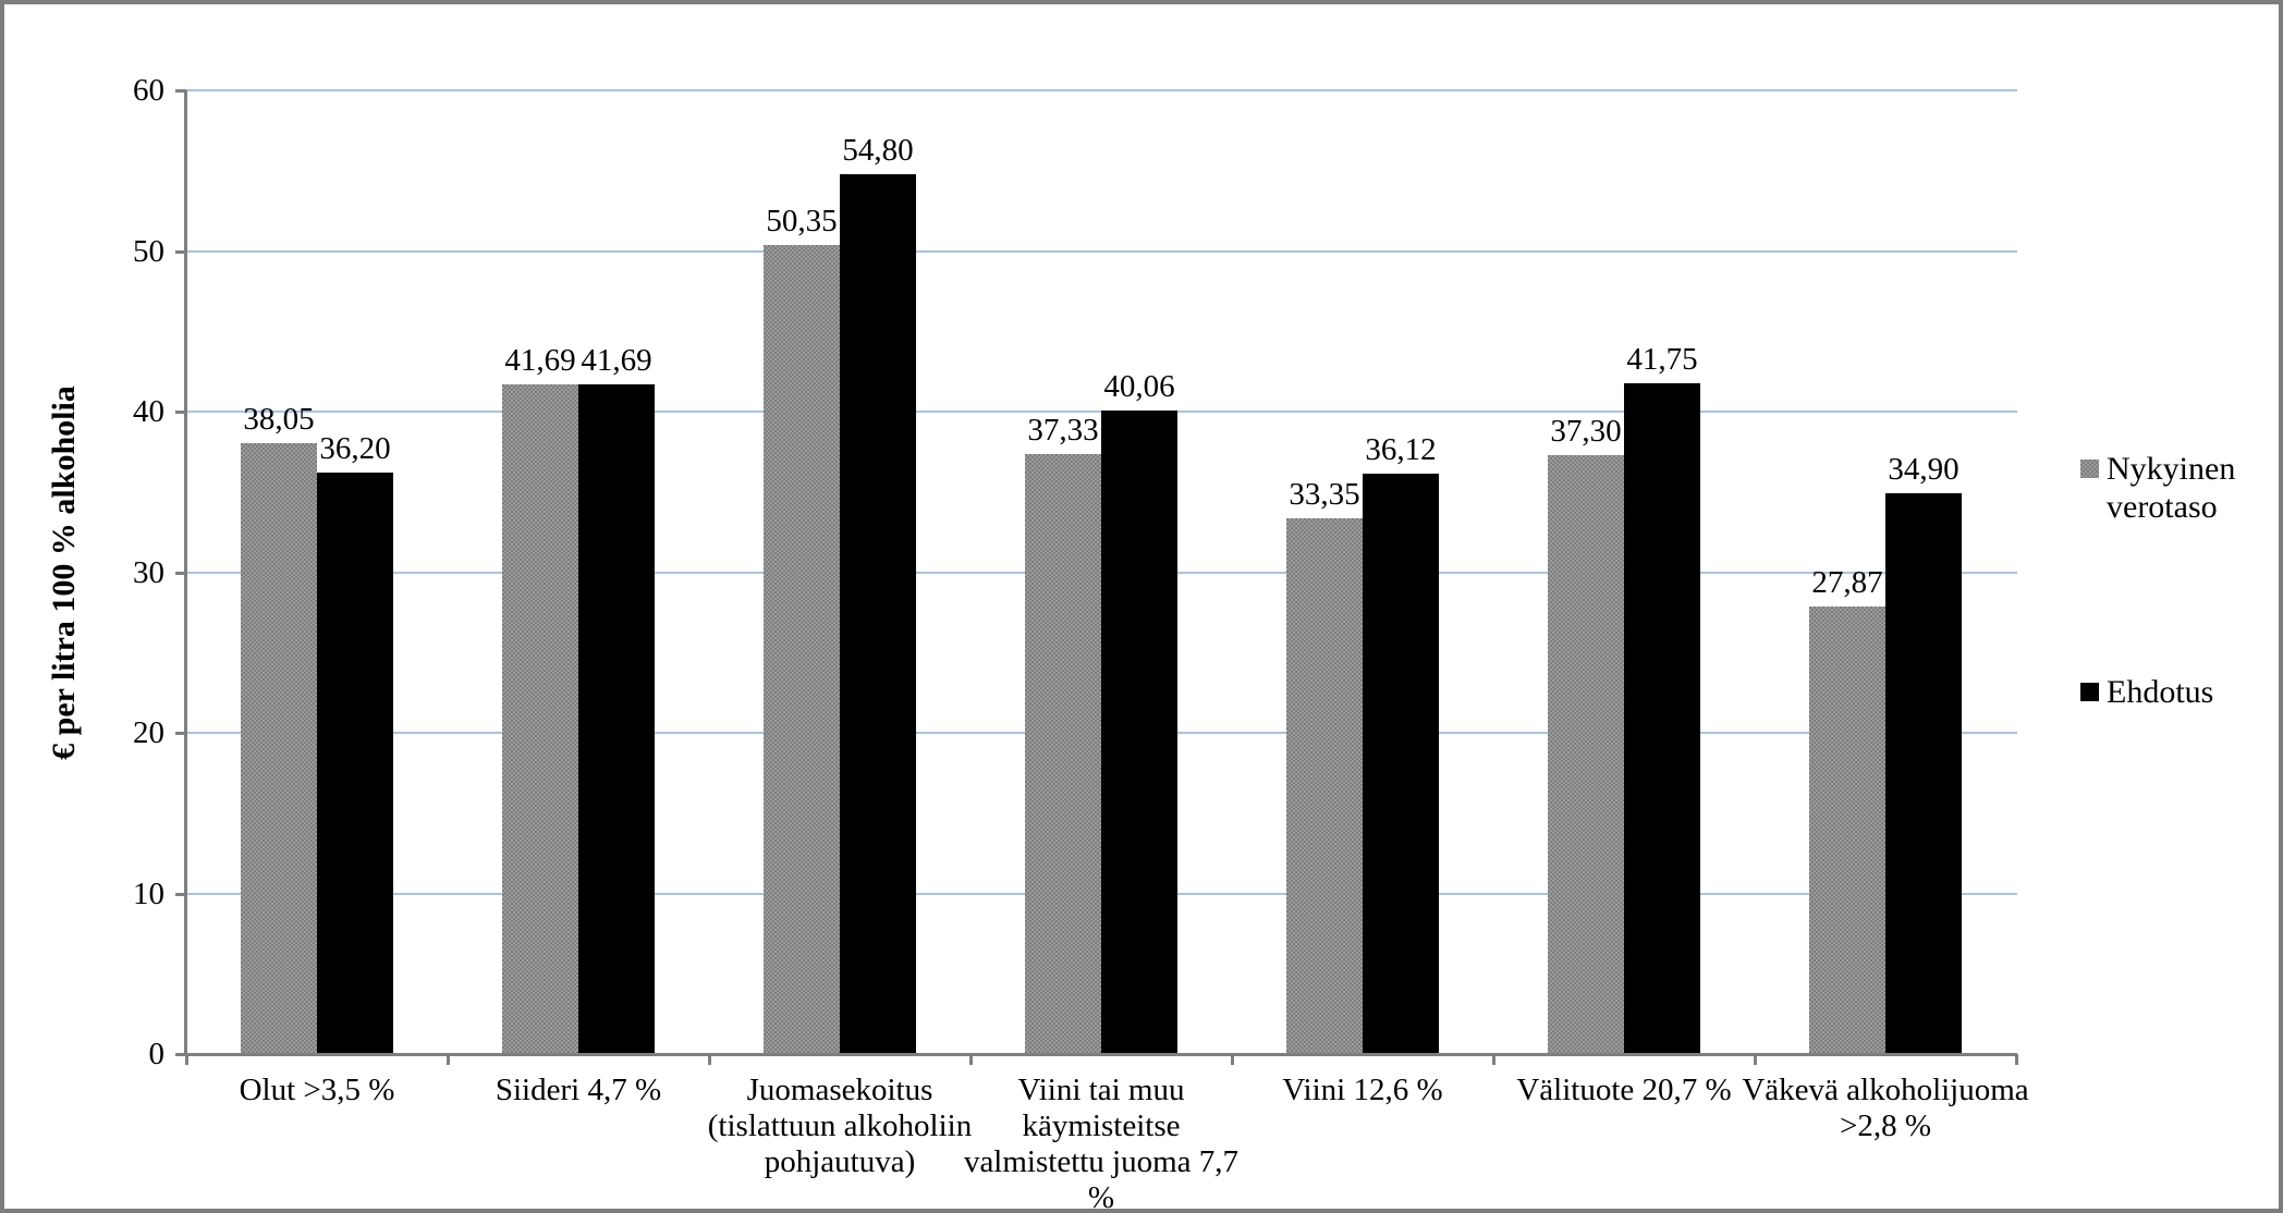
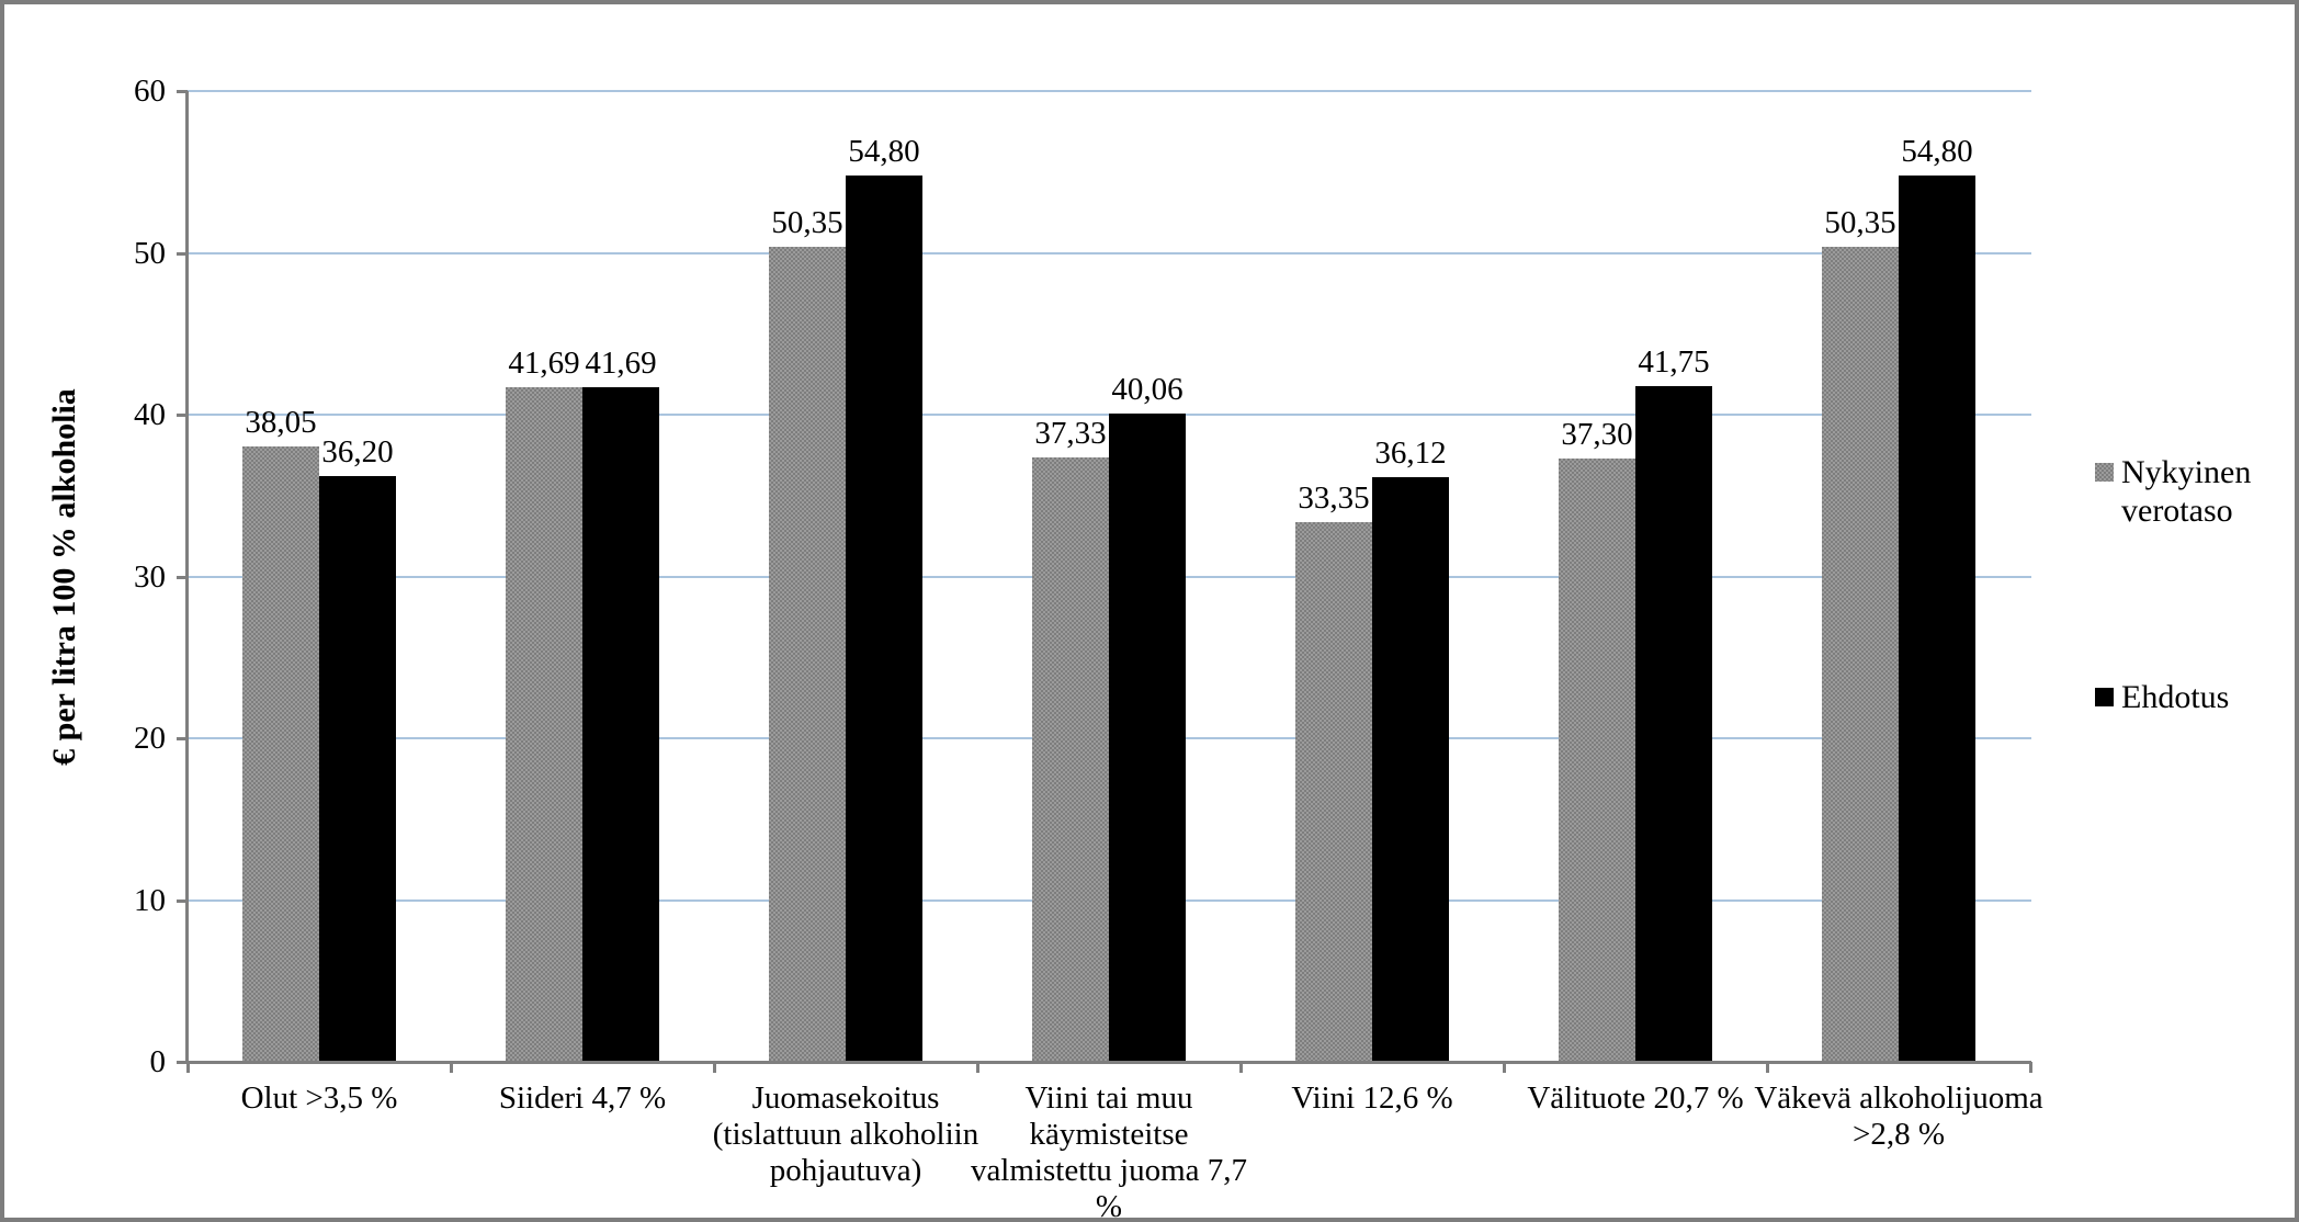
Nykyinen verotaso/Väkevä alkoholijuoma >2,8 %: 27,87 -> 50,35
Ehdotus/Väkevä alkoholijuoma >2,8 %: 34,90 -> 54,80
